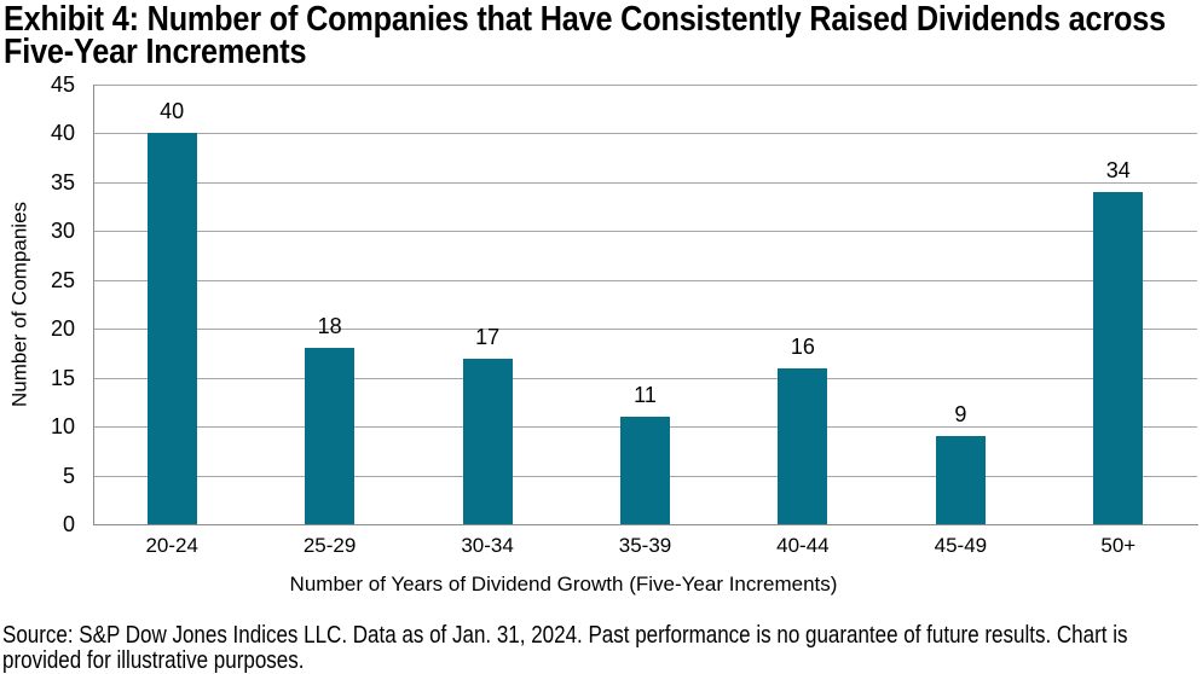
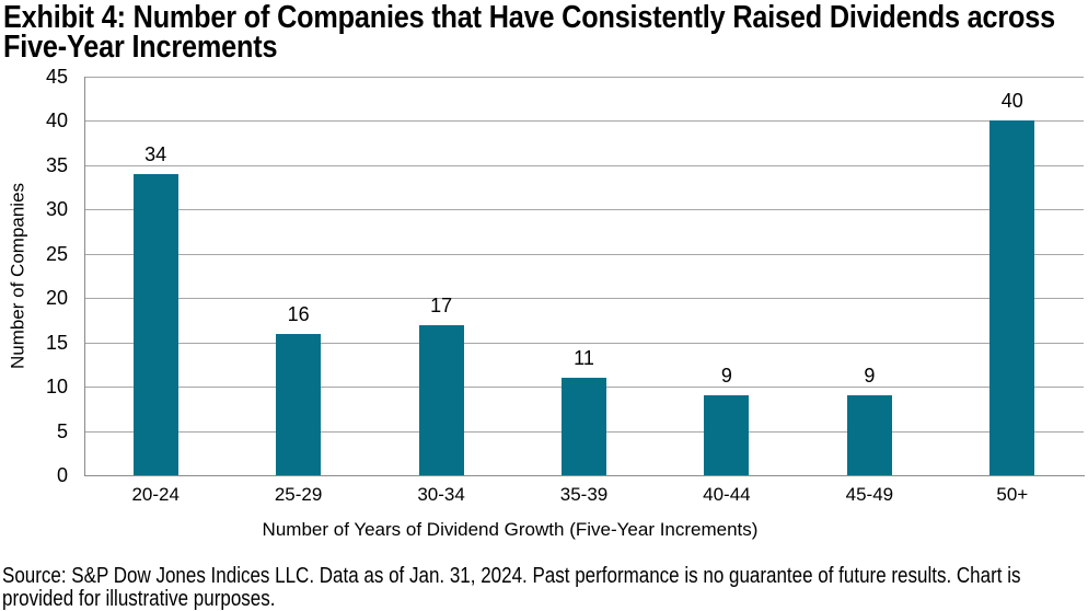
20-24: 40 -> 34
25-29: 18 -> 16
40-44: 16 -> 9
50+: 34 -> 40
